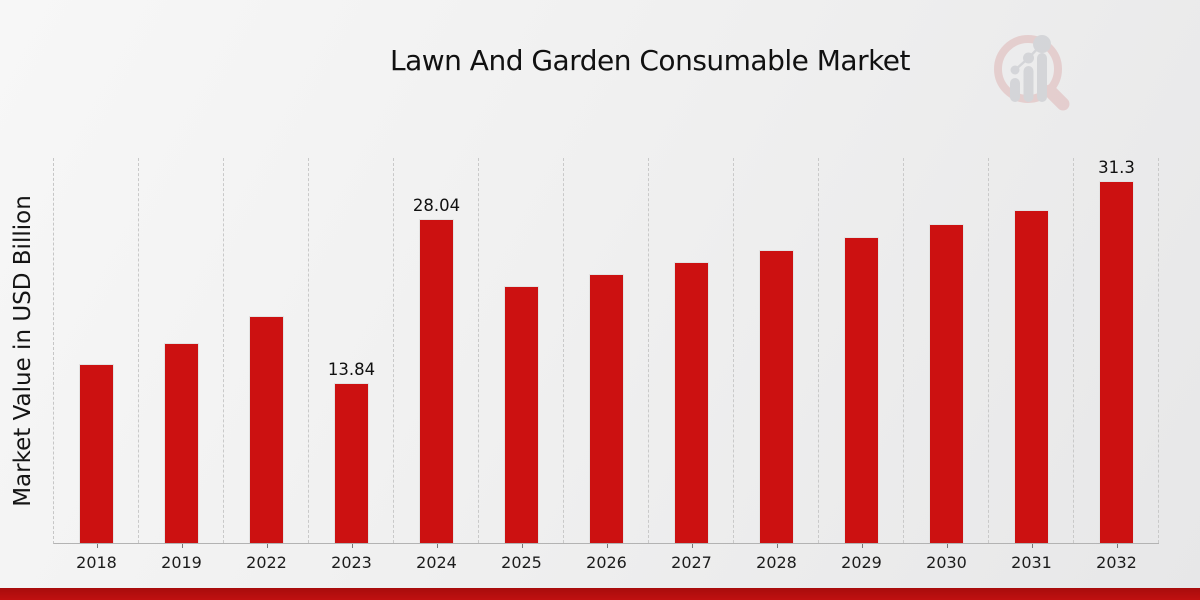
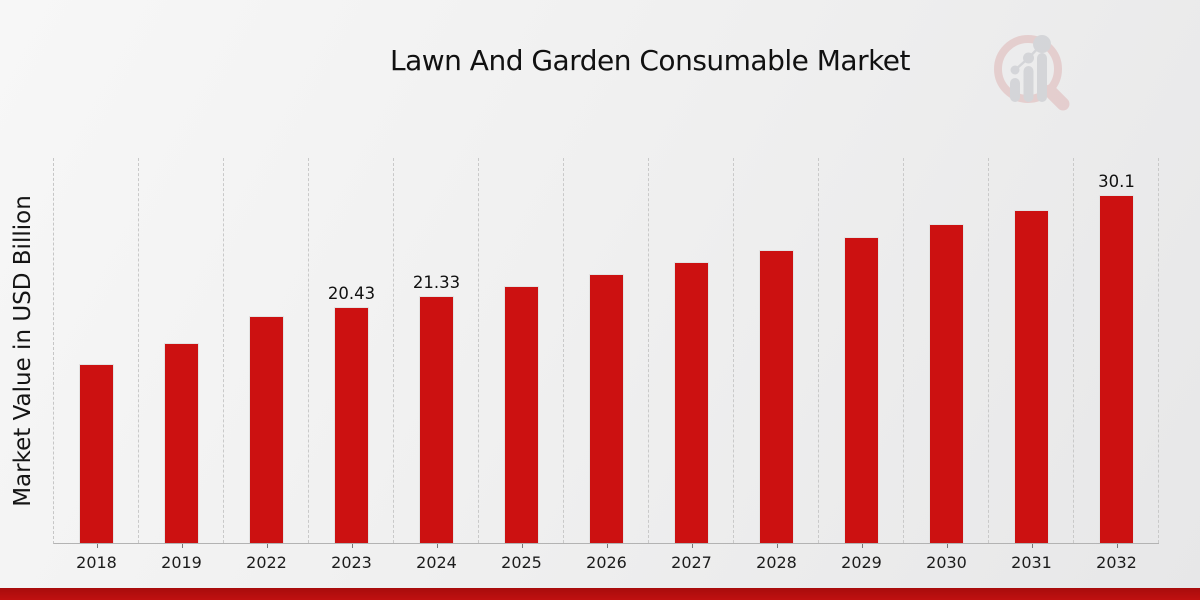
2023: 13.84 -> 20.43
2024: 28.04 -> 21.33
2032: 31.3 -> 30.1
